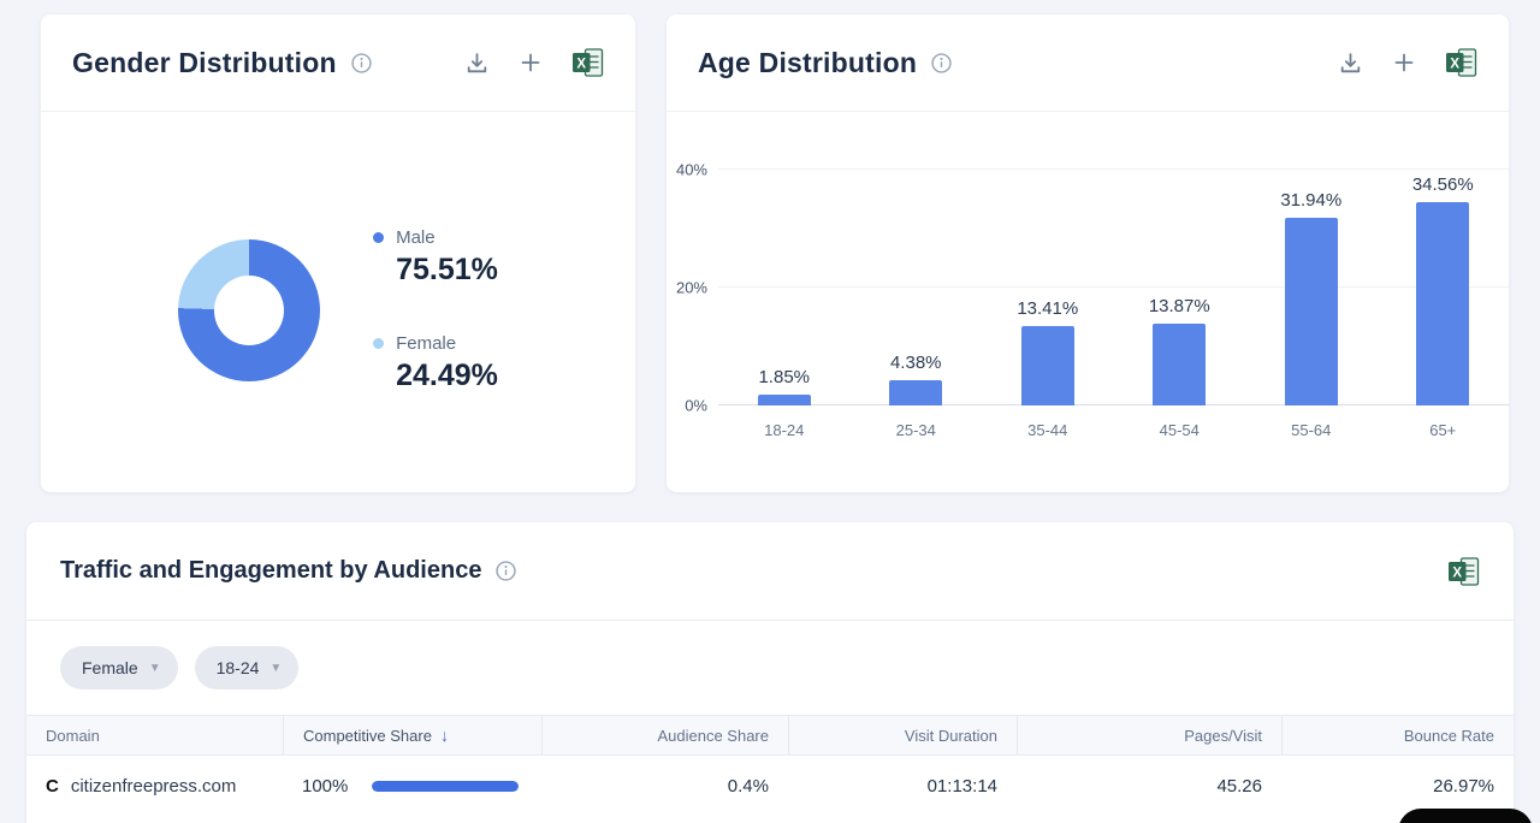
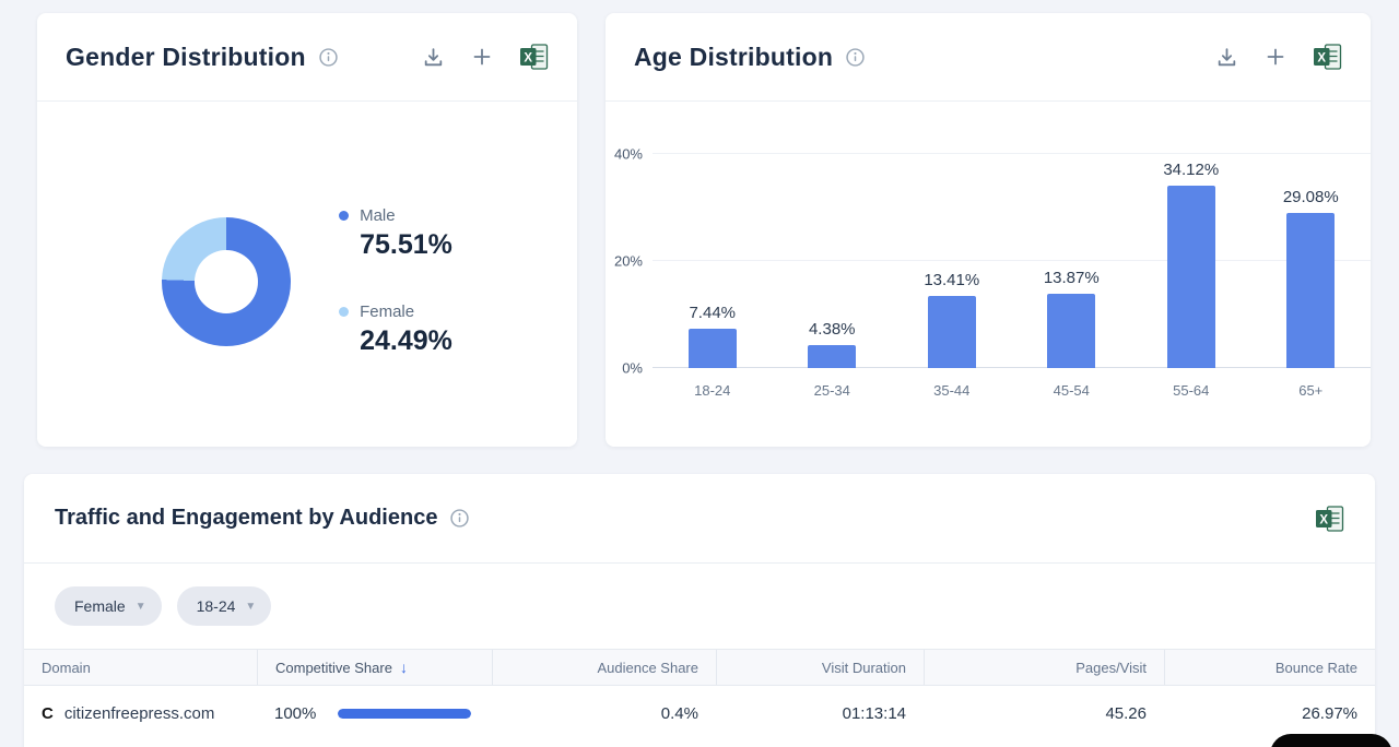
Age Distribution/18-24: 1.85% -> 7.44%
Age Distribution/55-64: 31.94% -> 34.12%
Age Distribution/65+: 34.56% -> 29.08%
